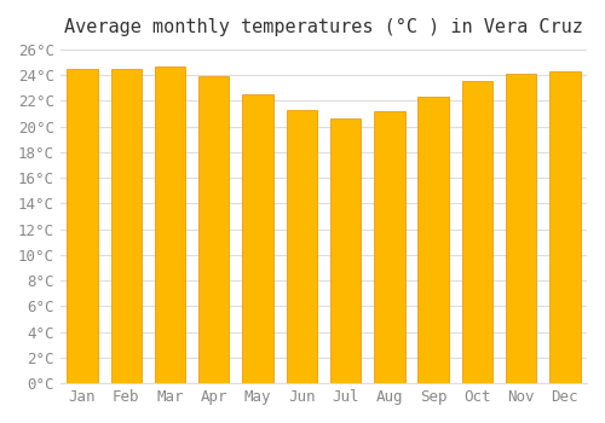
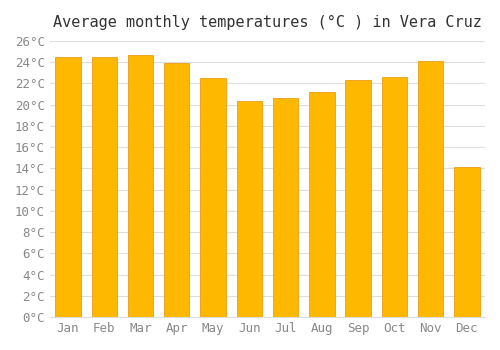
Jun: 21.3°C -> 20.3°C
Oct: 23.5°C -> 22.6°C
Dec: 24.3°C -> 14.1°C
